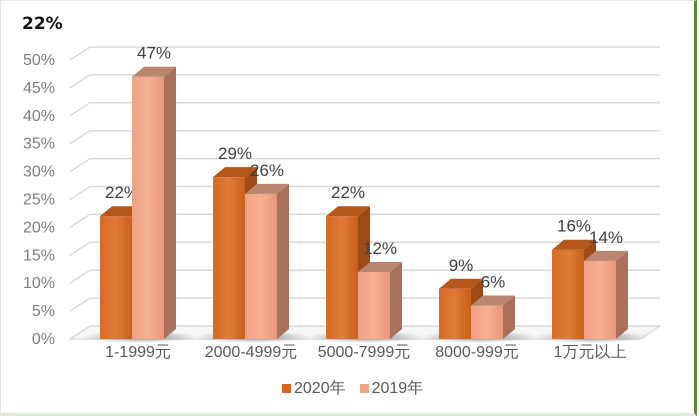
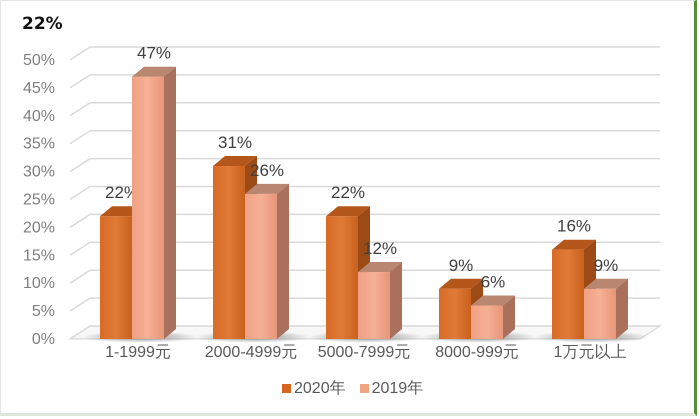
2020年/2000-4999元: 29% -> 31%
2019年/1万元以上: 14% -> 9%
